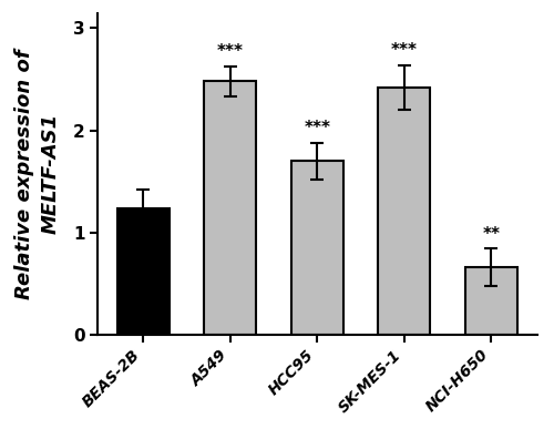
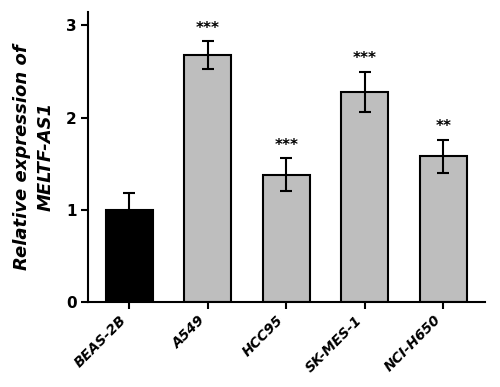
BEAS-2B: 1.24 -> 1.00
A549: 2.48 -> 2.68
HCC95: 1.70 -> 1.38
SK-MES-1: 2.42 -> 2.28
NCI-H650: 0.66 -> 1.58
